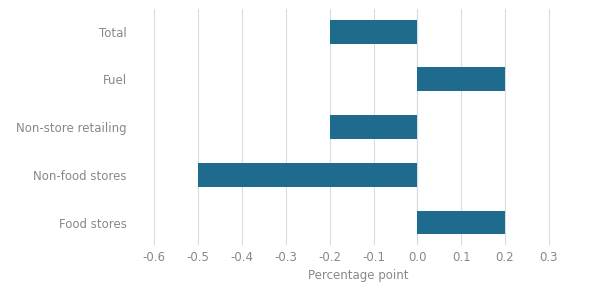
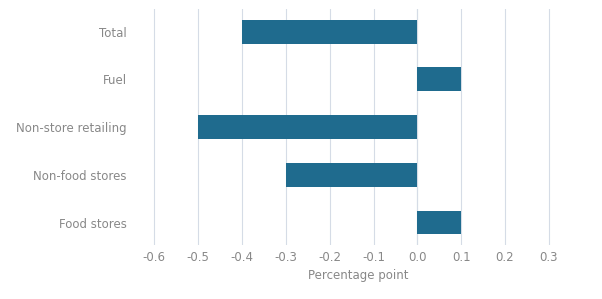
Total: -0.2 -> -0.4
Fuel: 0.2 -> 0.1
Non-store retailing: -0.2 -> -0.5
Non-food stores: -0.5 -> -0.3
Food stores: 0.2 -> 0.1
